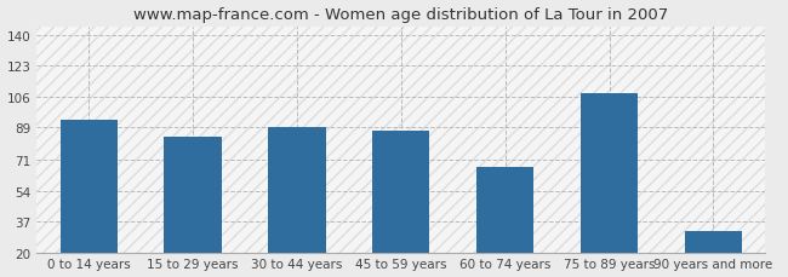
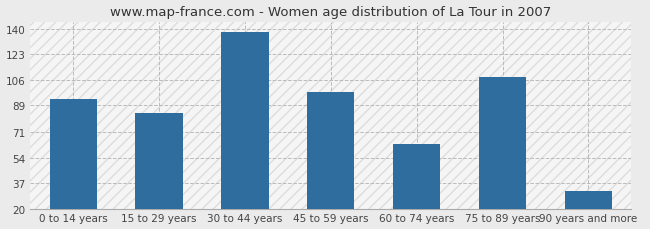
30 to 44 years: 89 -> 138
45 to 59 years: 87 -> 98
60 to 74 years: 67 -> 63
